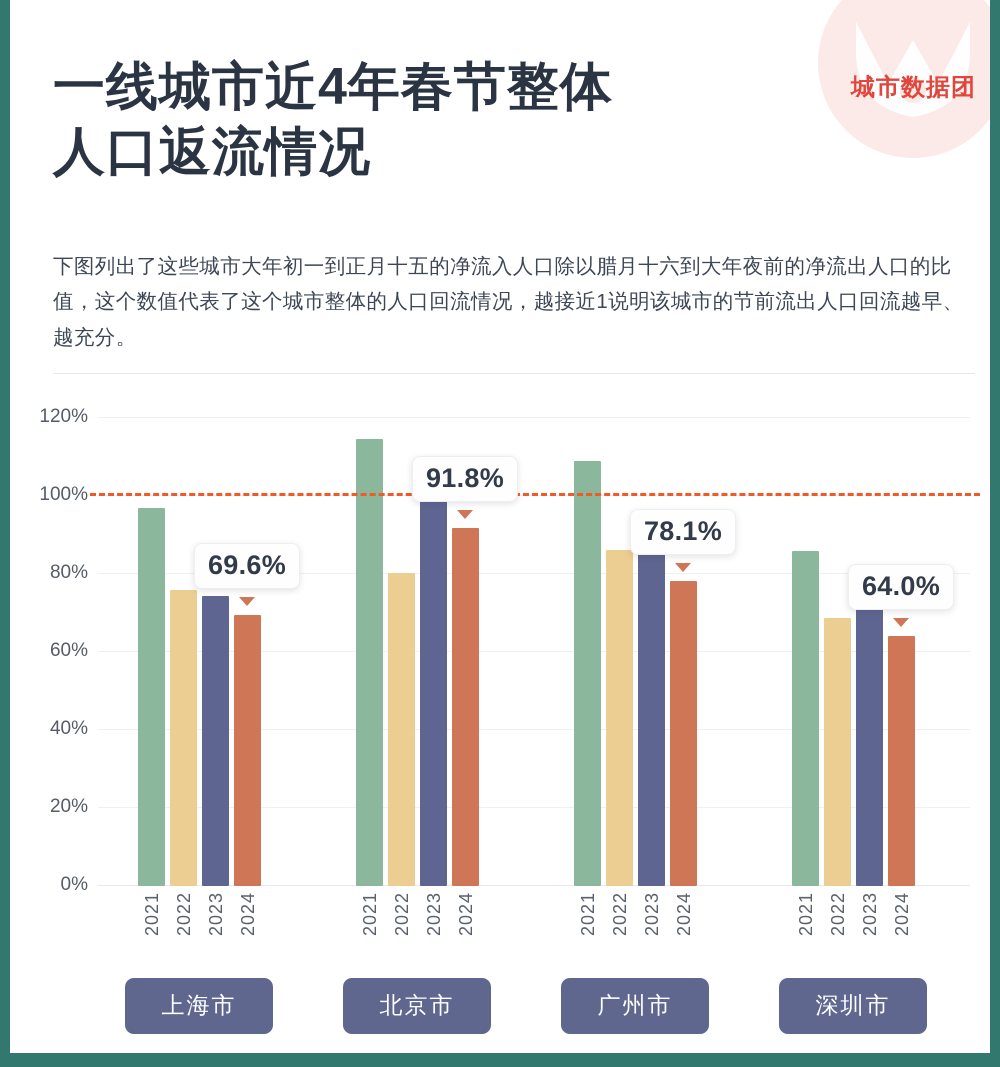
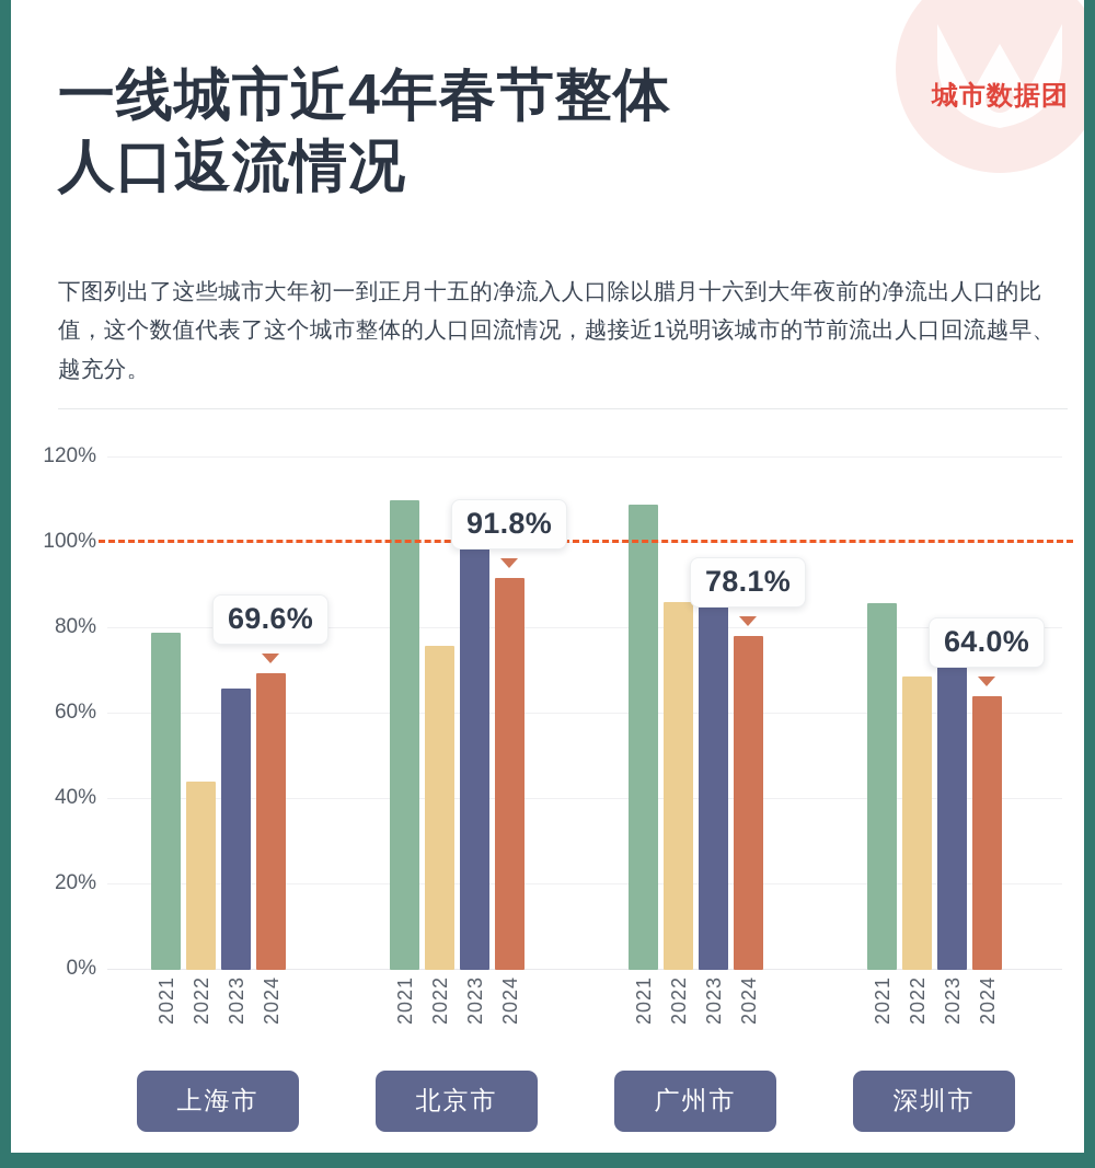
2021/上海市: 97% -> 79%
2022/上海市: 76% -> 44%
2023/上海市: 74% -> 66%
2021/北京市: 114% -> 110%
2022/北京市: 80% -> 76%
2023/北京市: 108% -> 100%
